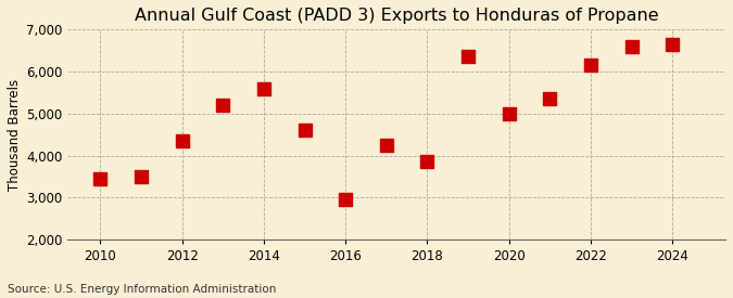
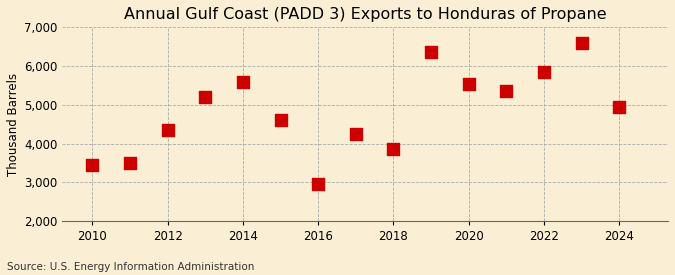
2020: 5,000 -> 5,550
2022: 6,150 -> 5,850
2024: 6,650 -> 4,950
